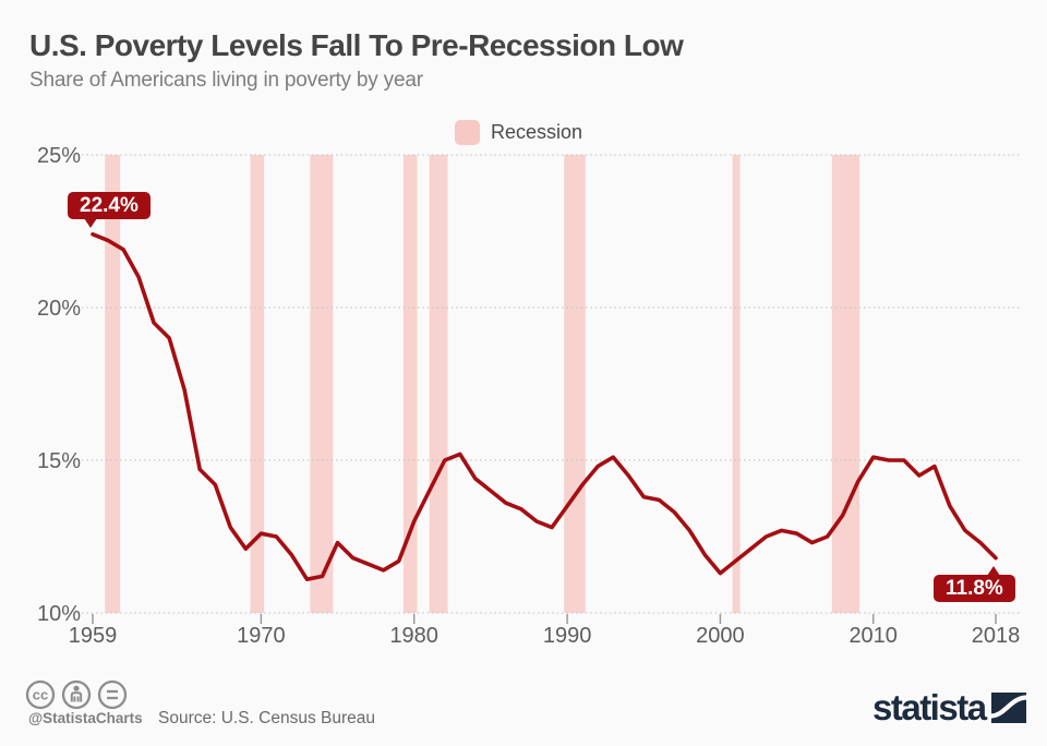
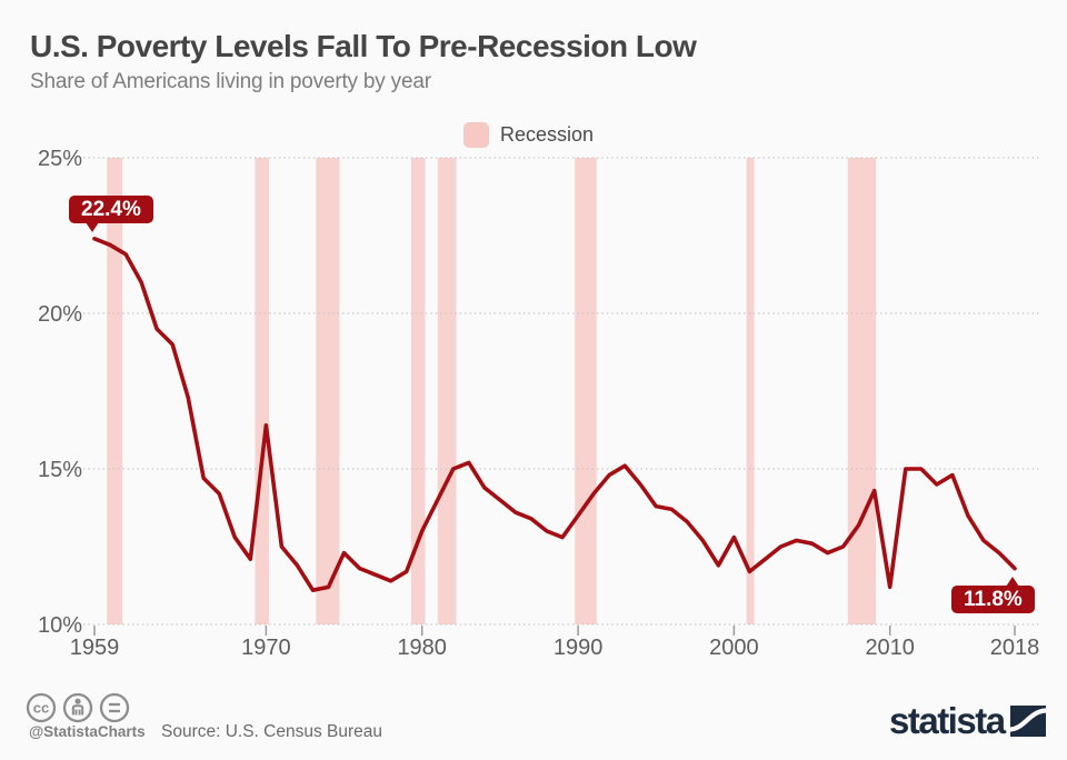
1970: 12.6% -> 16.4%
2000: 11.3% -> 12.8%
2010: 15.1% -> 11.2%
